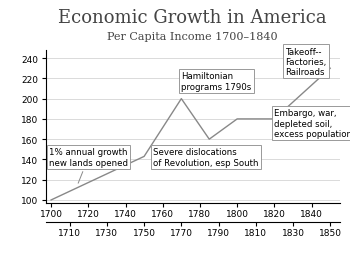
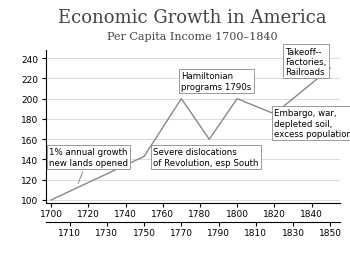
1800: 180 -> 200
1820: 180 -> 185
